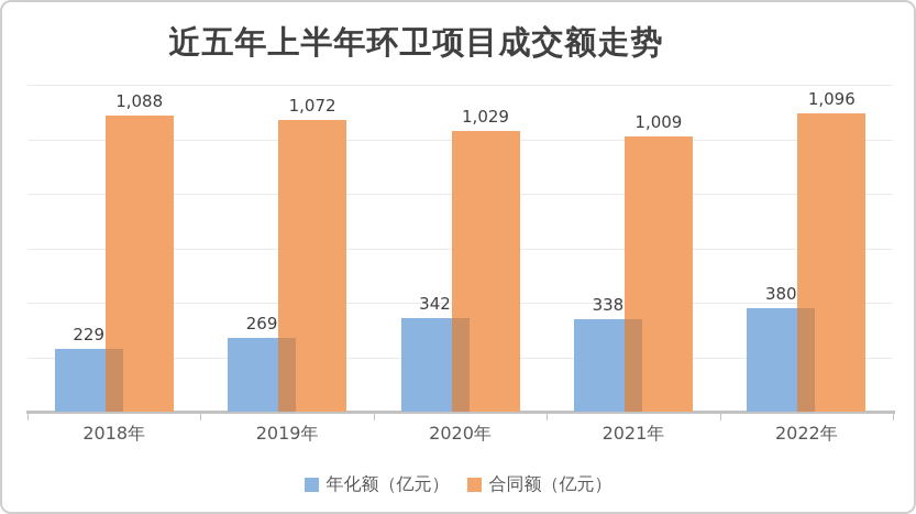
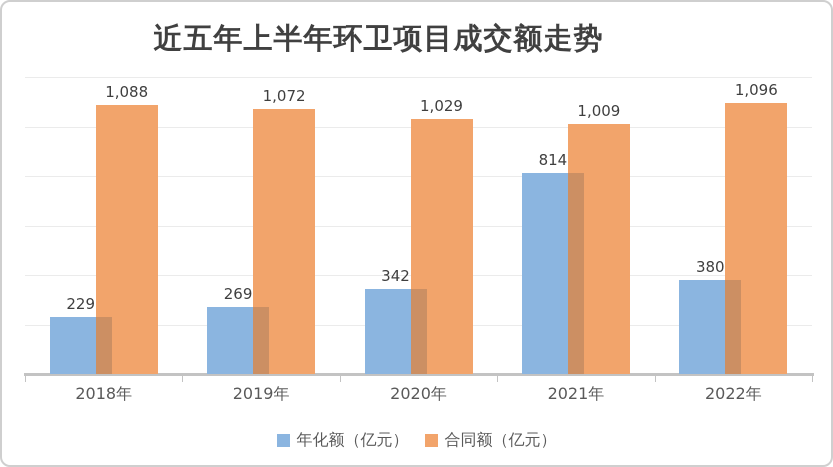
年化额（亿元）/2021年: 338 -> 814
